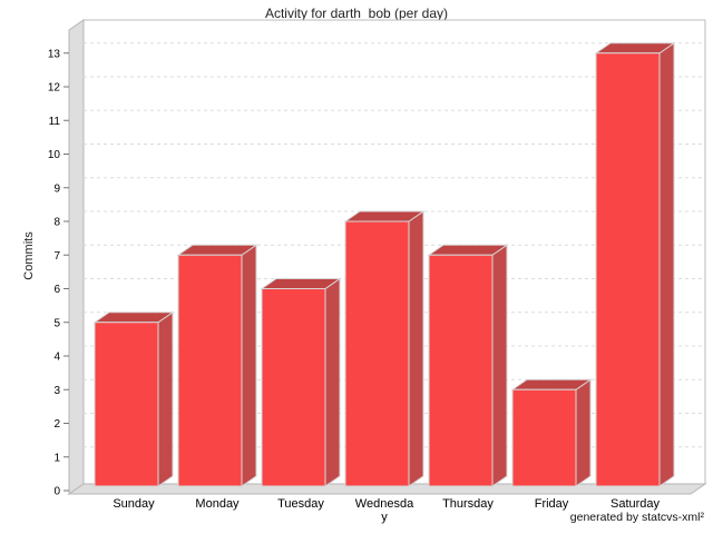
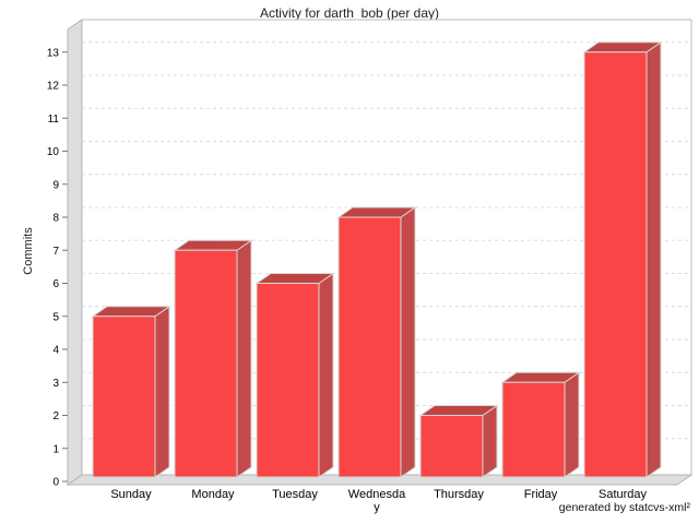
Thursday: 7 -> 2
